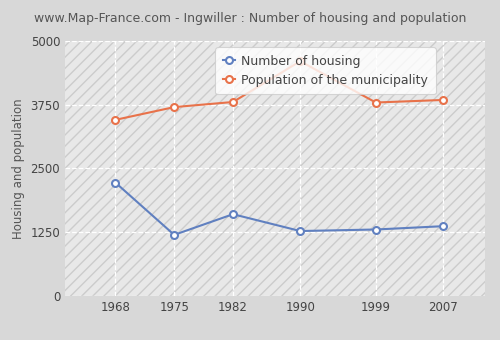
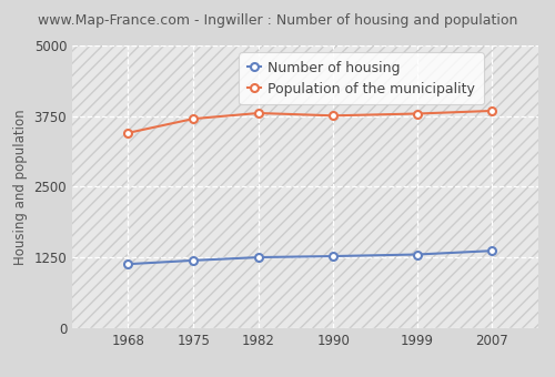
Number of housing/1968: 2220 -> 1130
Number of housing/1982: 1600 -> 1250
Population of the municipality/1990: 4600 -> 3760
